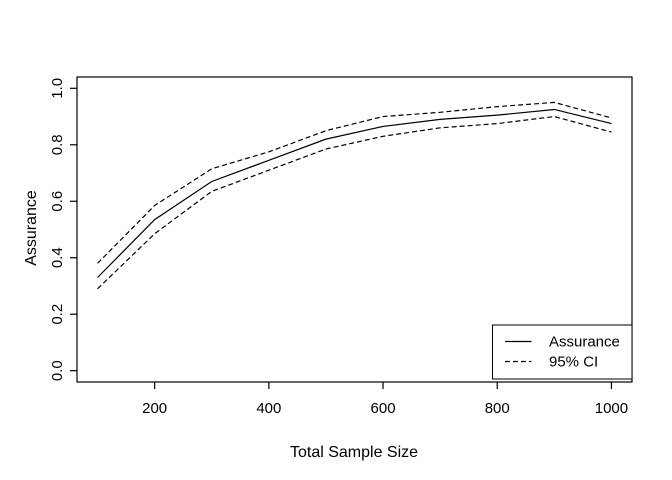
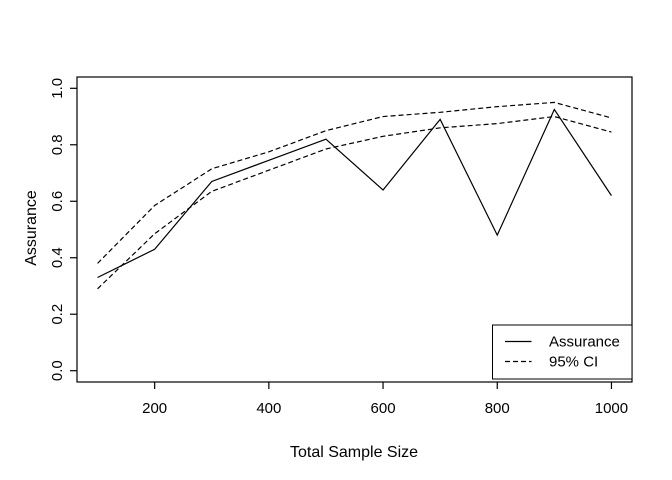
Assurance/200: 0.54 -> 0.43
Assurance/600: 0.86 -> 0.64
Assurance/800: 0.91 -> 0.48
Assurance/1000: 0.88 -> 0.62
